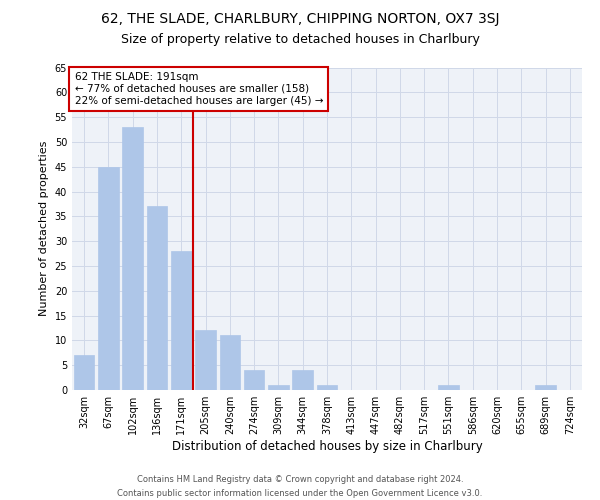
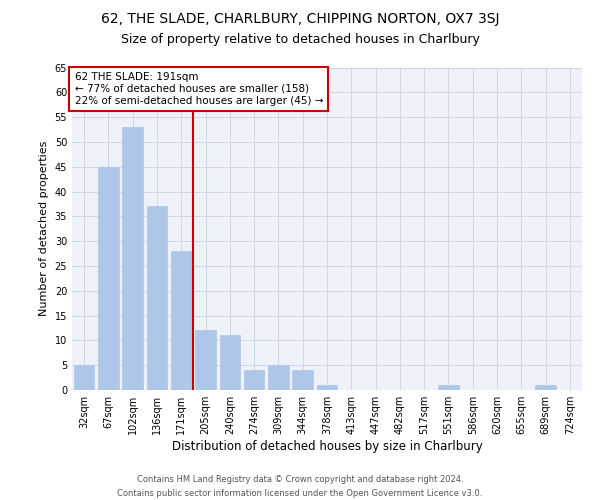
32sqm: 7 -> 5
309sqm: 1 -> 5
